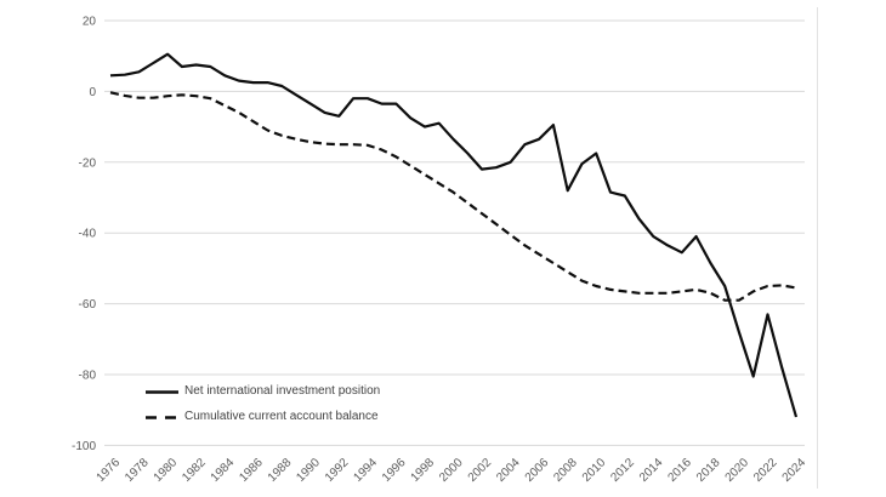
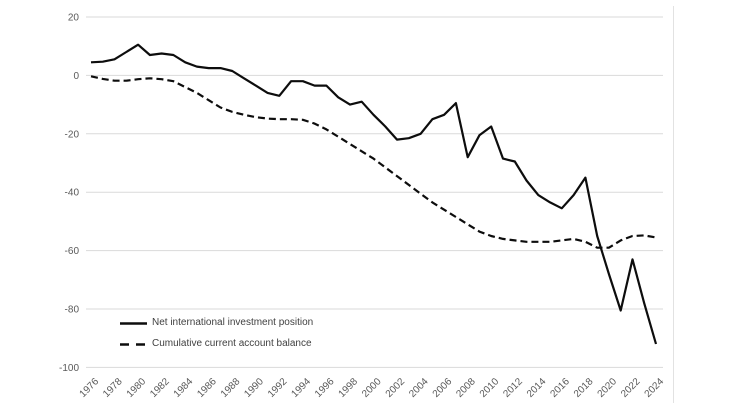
Net international investment position/2018: -48 -> -35
